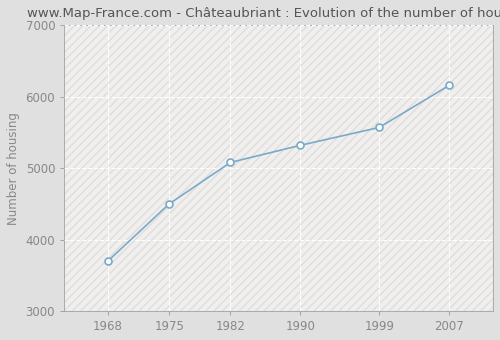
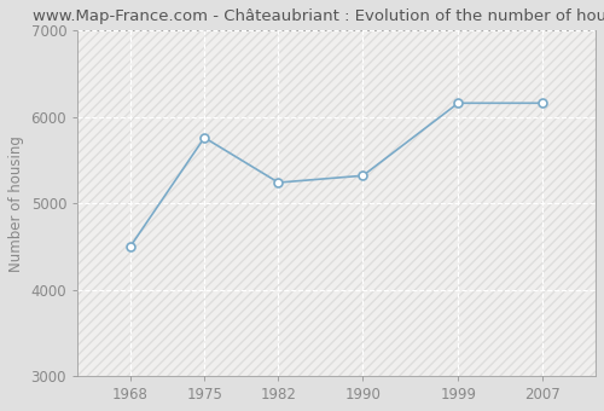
1968: 3700 -> 4500
1975: 4500 -> 5760
1982: 5080 -> 5240
1999: 5570 -> 6160
